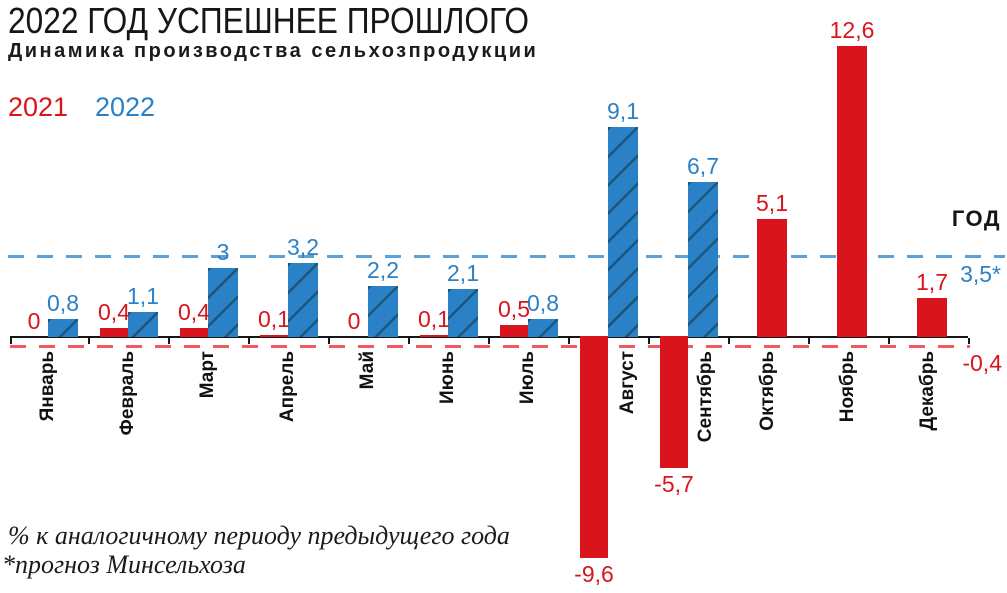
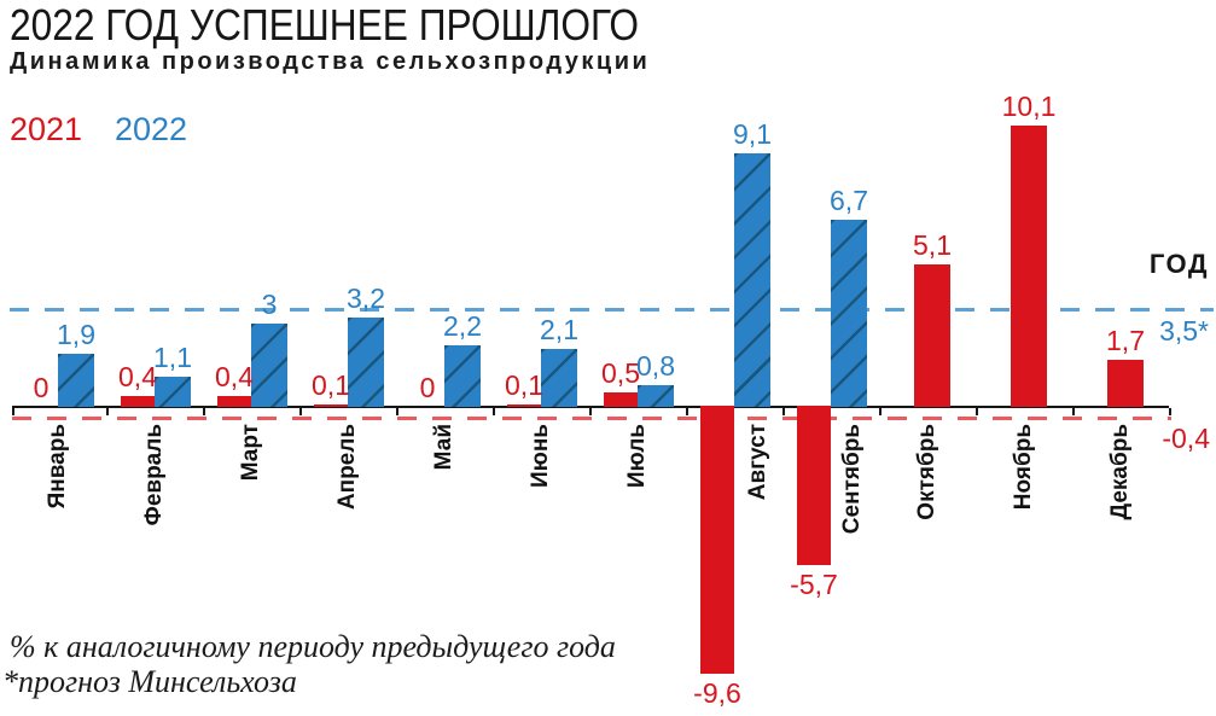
2022/Январь: 0,8 -> 1,9
2021/Ноябрь: 12,6 -> 10,1
